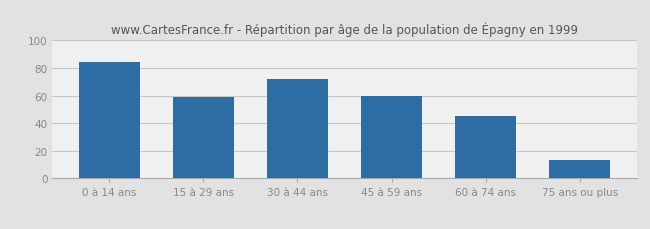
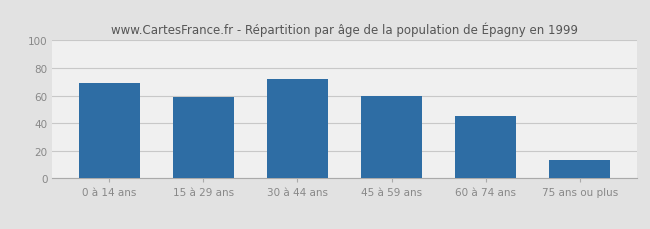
0 à 14 ans: 84 -> 69
